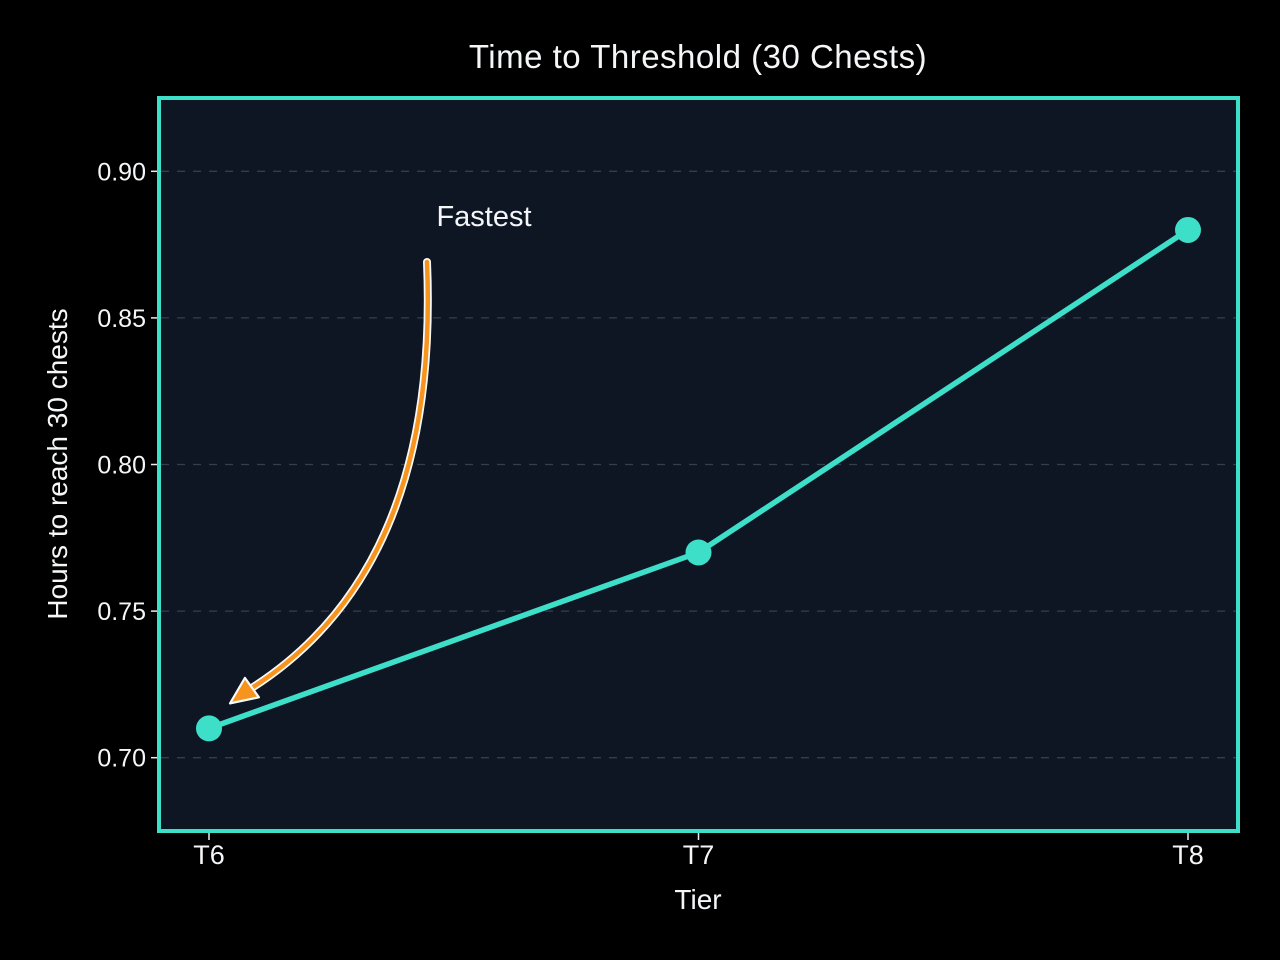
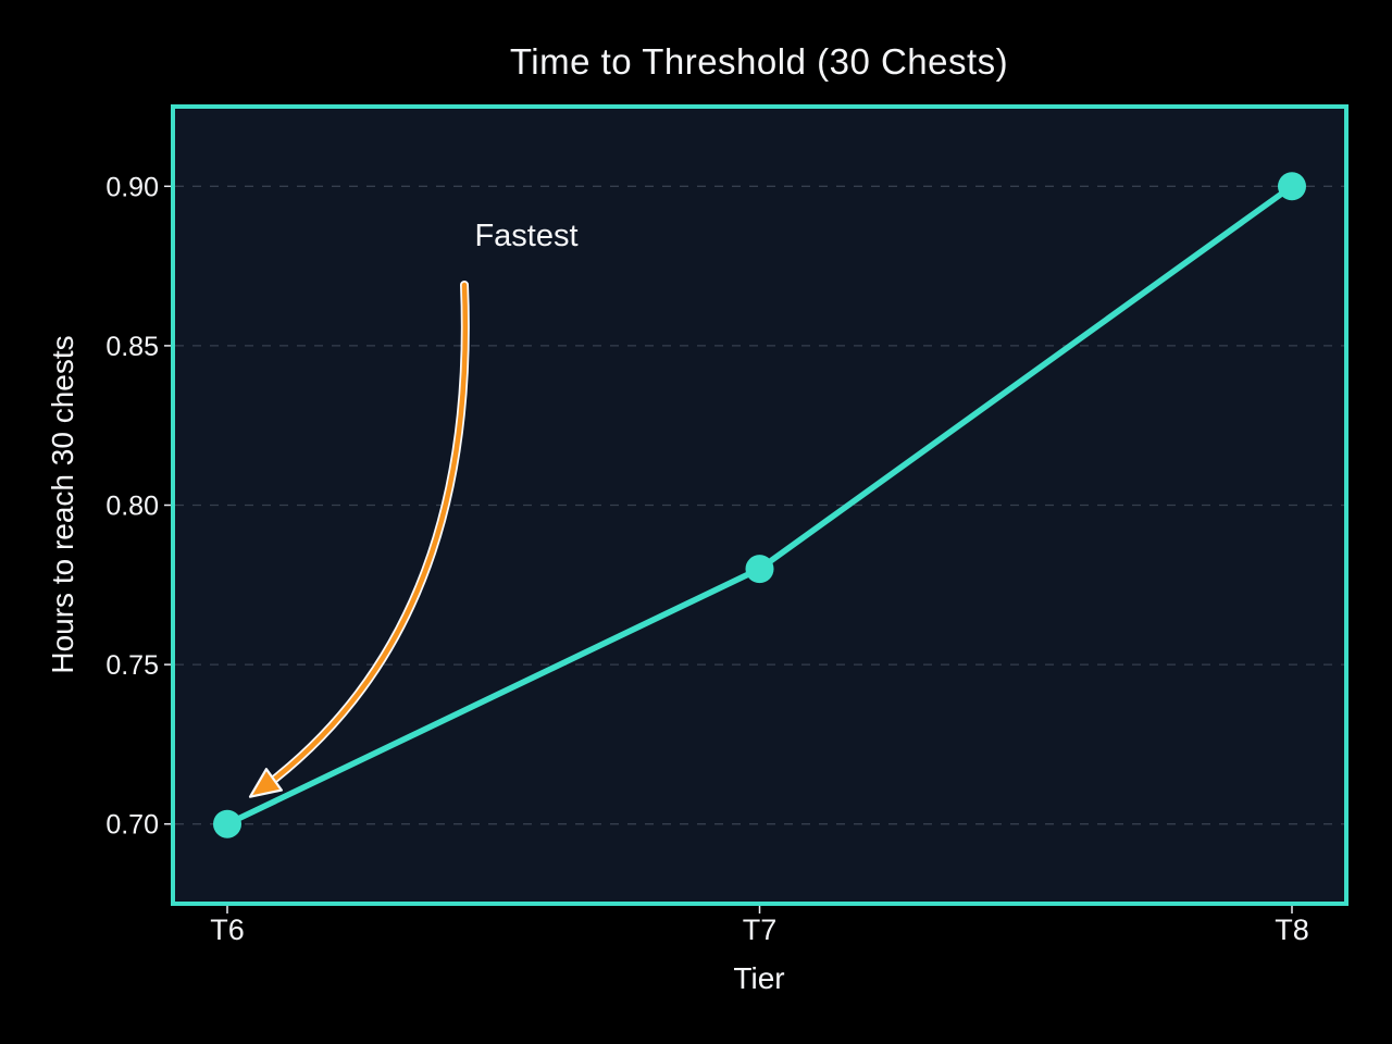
T6: 0.71 -> 0.70
T7: 0.77 -> 0.78
T8: 0.88 -> 0.90
